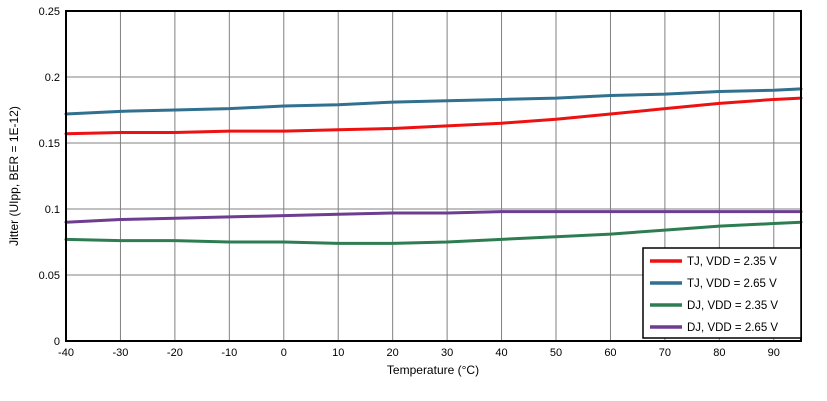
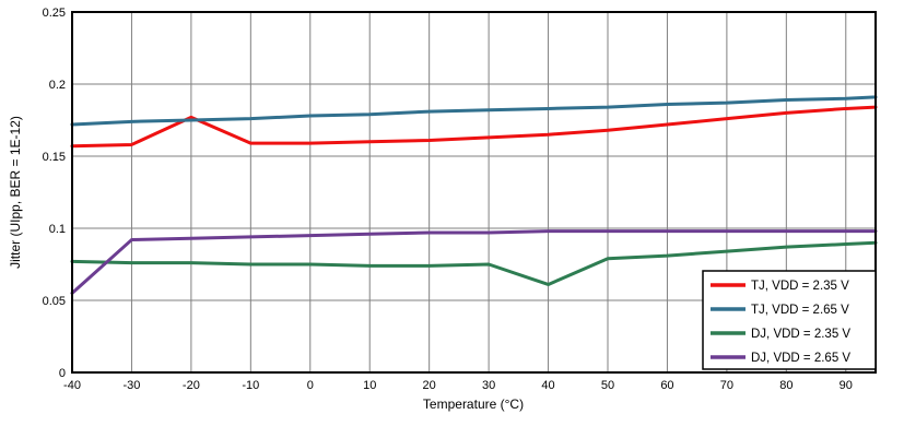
DJ, VDD = 2.65 V/-40: 0.090 -> 0.055
TJ, VDD = 2.35 V/-20: 0.158 -> 0.177
DJ, VDD = 2.35 V/40: 0.077 -> 0.061
